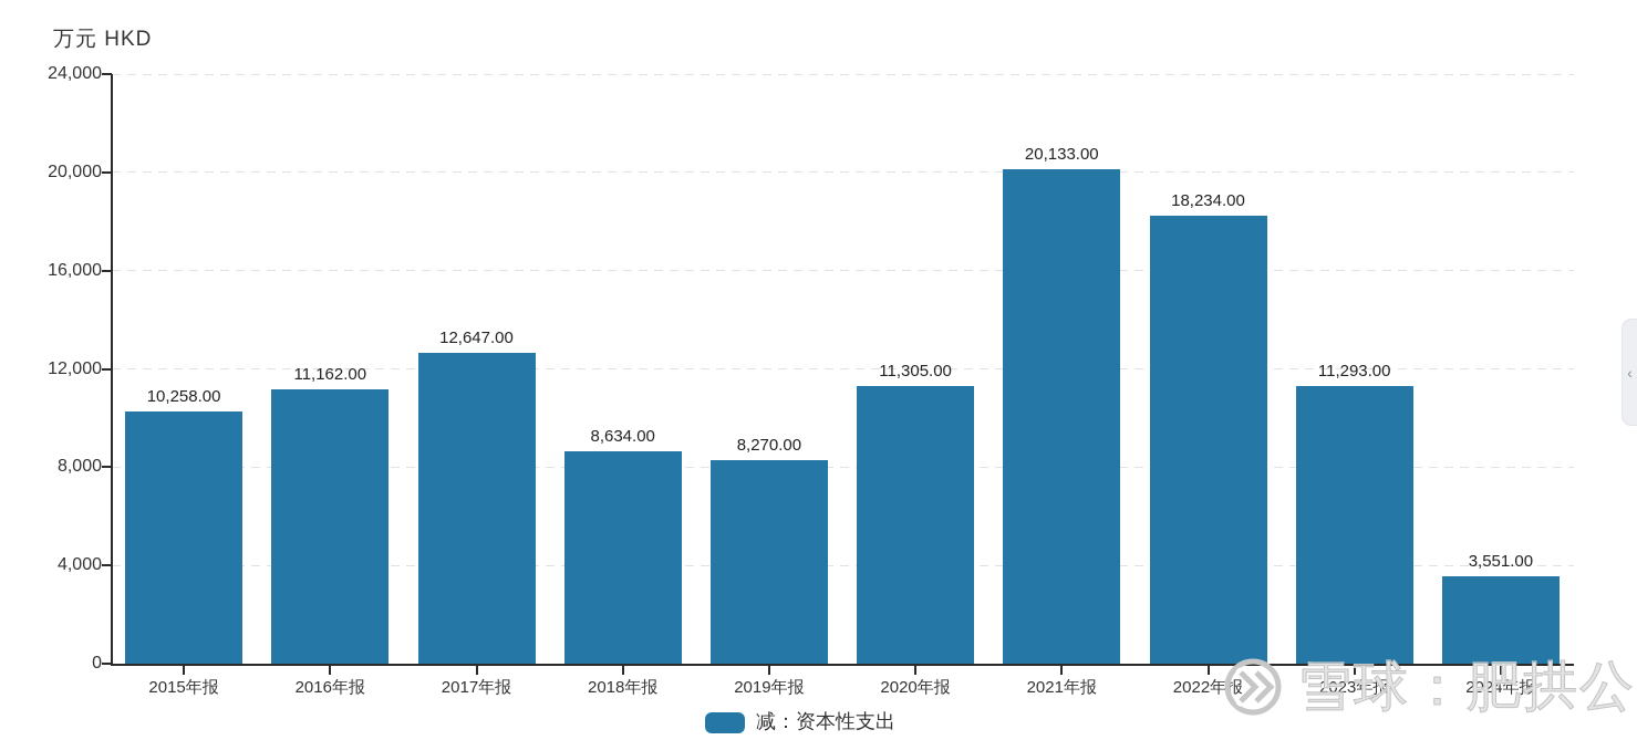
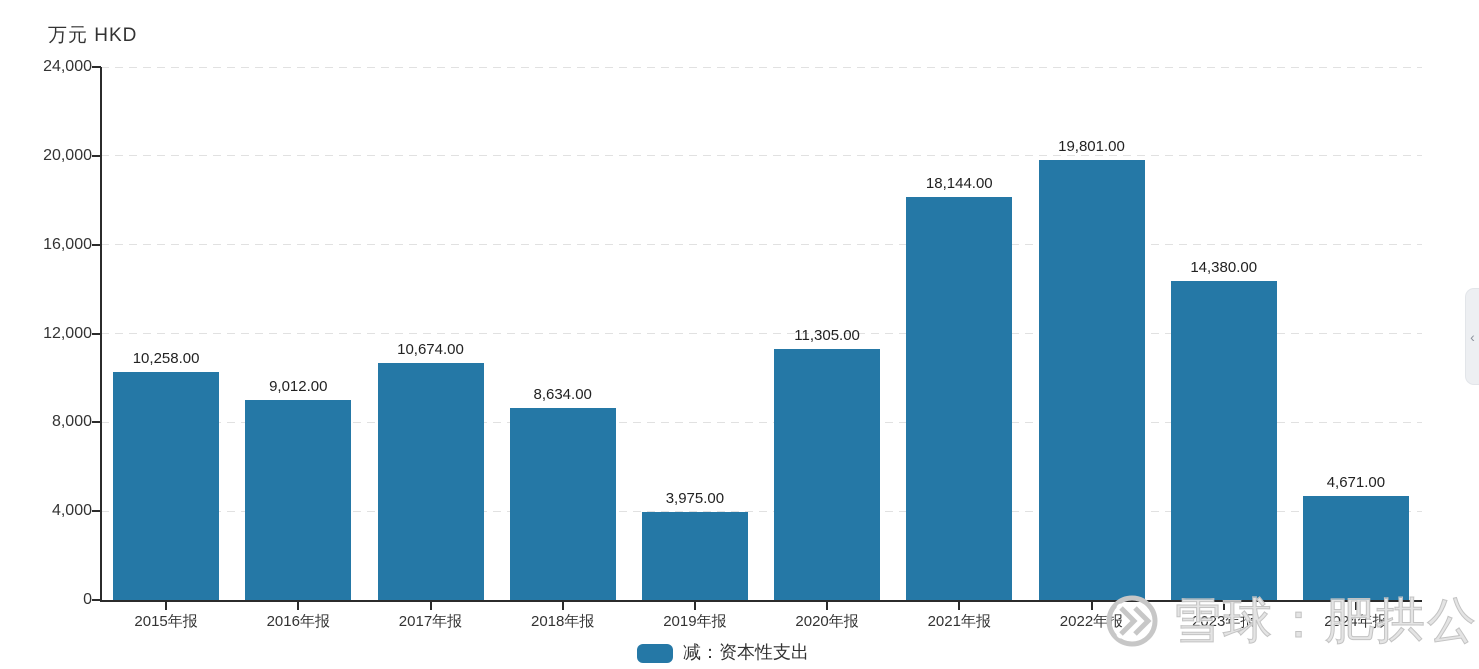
2016年报: 11,162.00 -> 9,012.00
2017年报: 12,647.00 -> 10,674.00
2019年报: 8,270.00 -> 3,975.00
2021年报: 20,133.00 -> 18,144.00
2022年报: 18,234.00 -> 19,801.00
2023年报: 11,293.00 -> 14,380.00
2024年报: 3,551.00 -> 4,671.00
